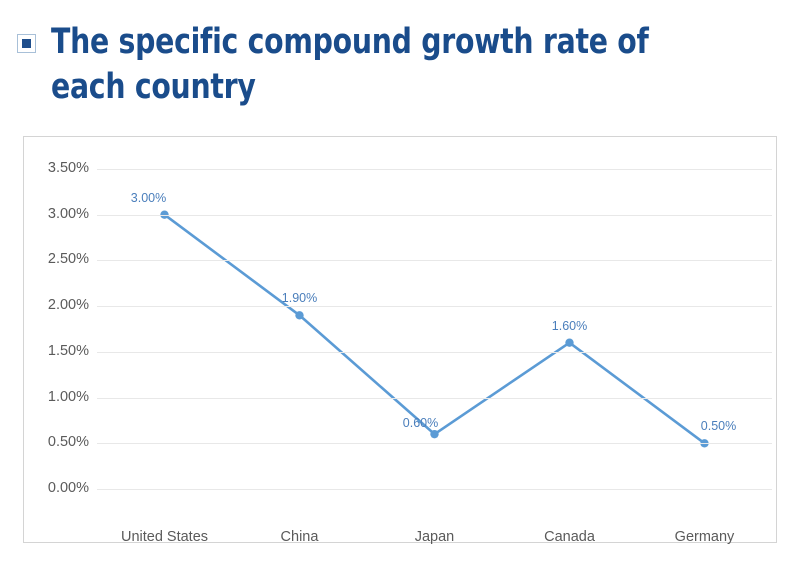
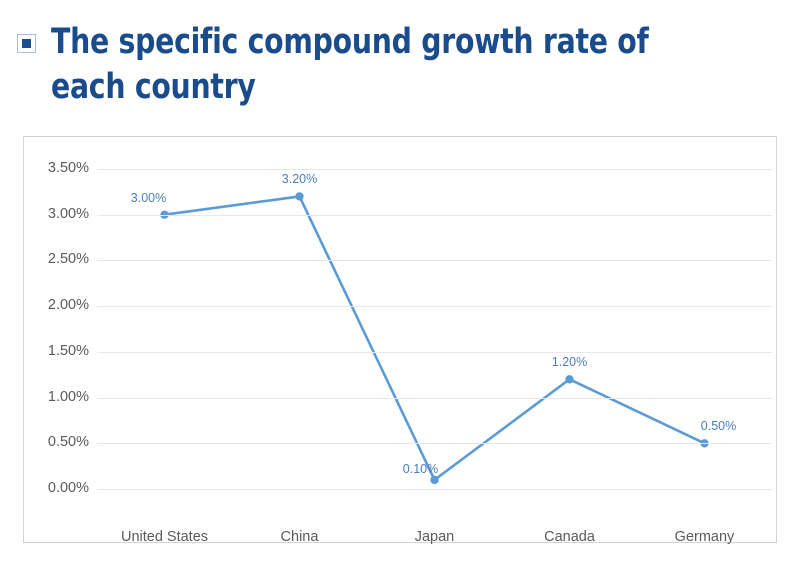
China: 1.90% -> 3.20%
Japan: 0.60% -> 0.10%
Canada: 1.60% -> 1.20%
